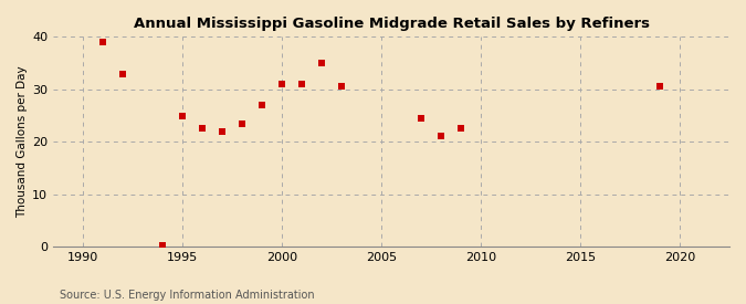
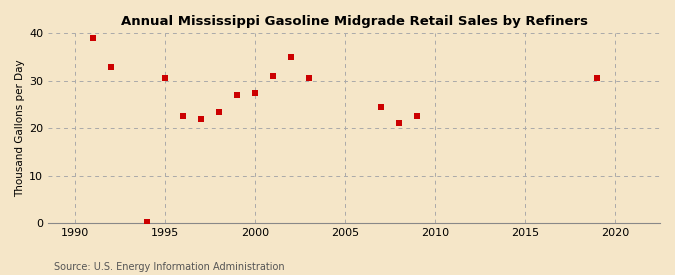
1995: 25.0 -> 30.5
2000: 31.0 -> 27.5
